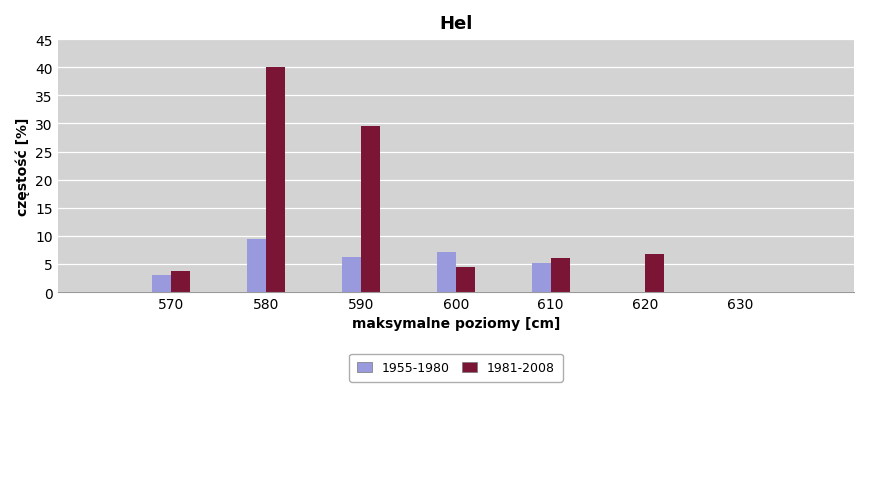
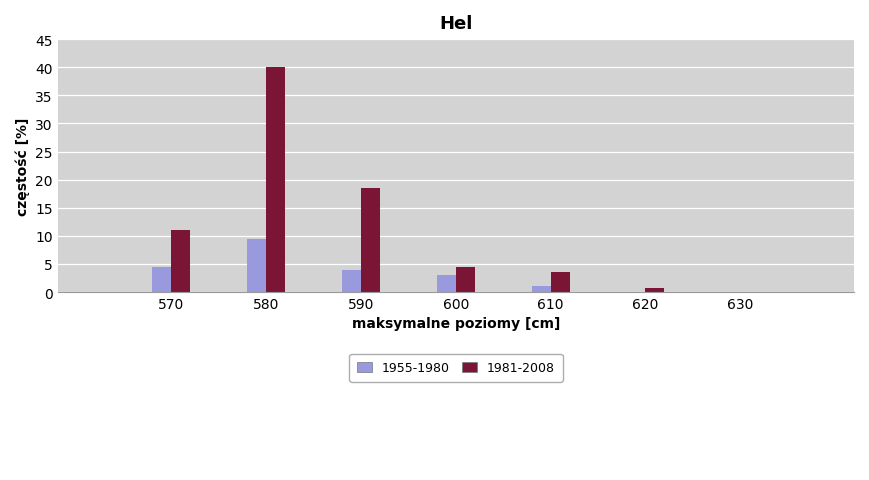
1955-1980/570: 3.0 -> 4.5
1981-2008/570: 3.8 -> 11.0
1955-1980/590: 6.2 -> 4.0
1981-2008/590: 29.6 -> 18.5
1955-1980/600: 7.2 -> 3.0
1955-1980/610: 5.2 -> 1.0
1981-2008/610: 6.0 -> 3.5
1981-2008/620: 6.8 -> 0.7
